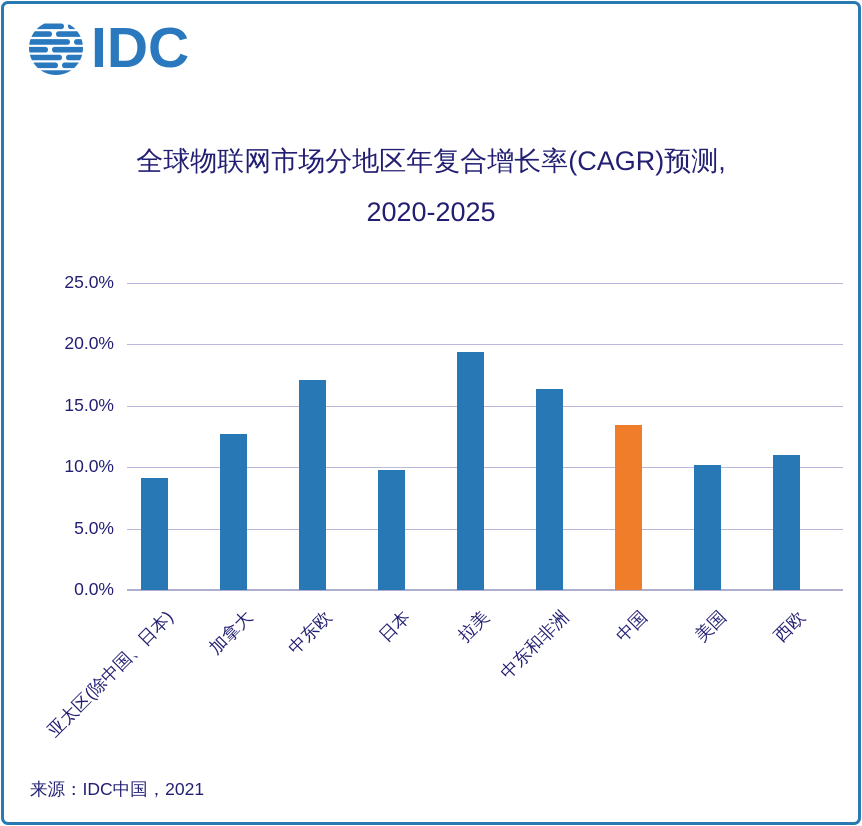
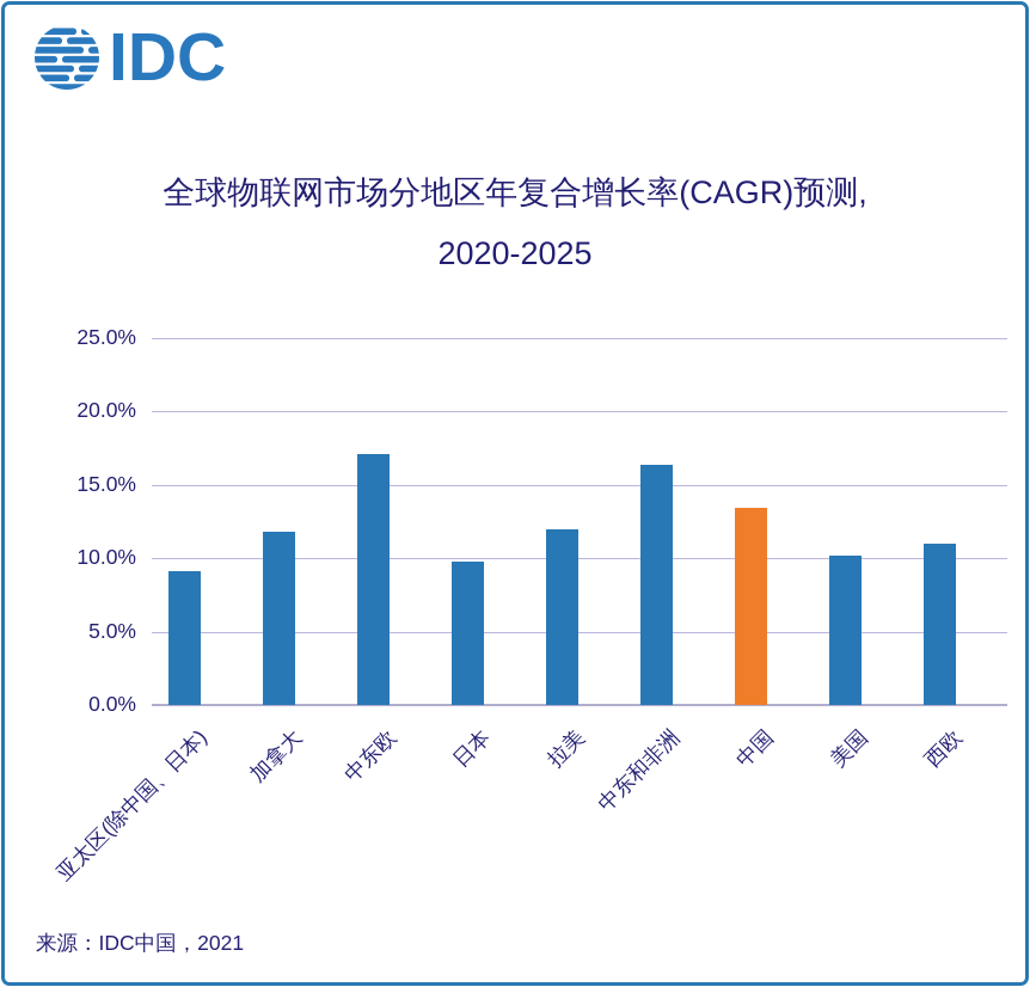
加拿大: 12.7% -> 11.8%
拉美: 19.4% -> 12.0%
